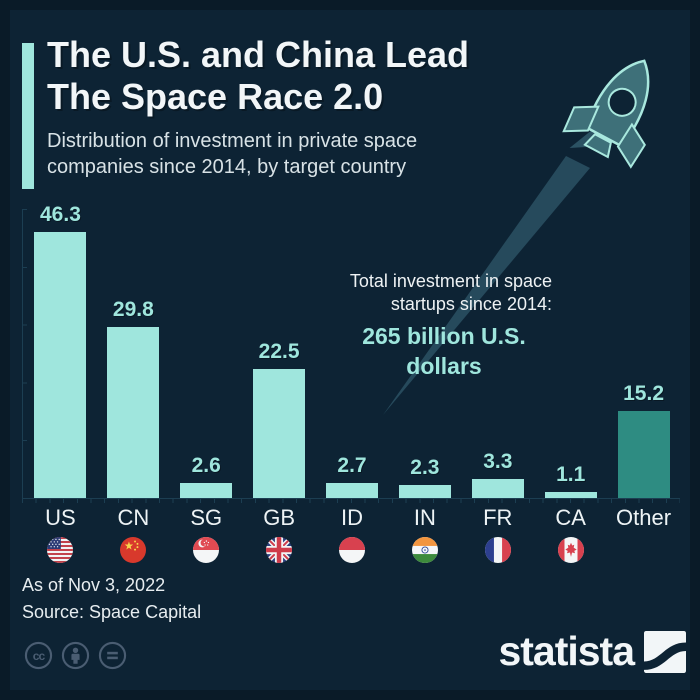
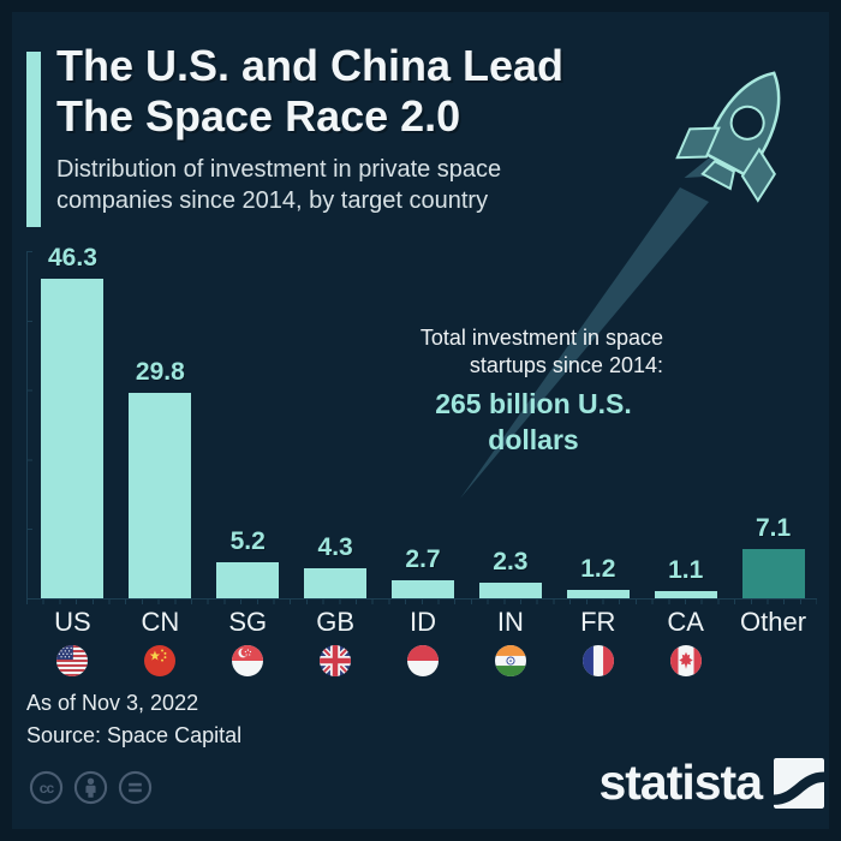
SG: 2.6 -> 5.2
GB: 22.5 -> 4.3
FR: 3.3 -> 1.2
Other: 15.2 -> 7.1
